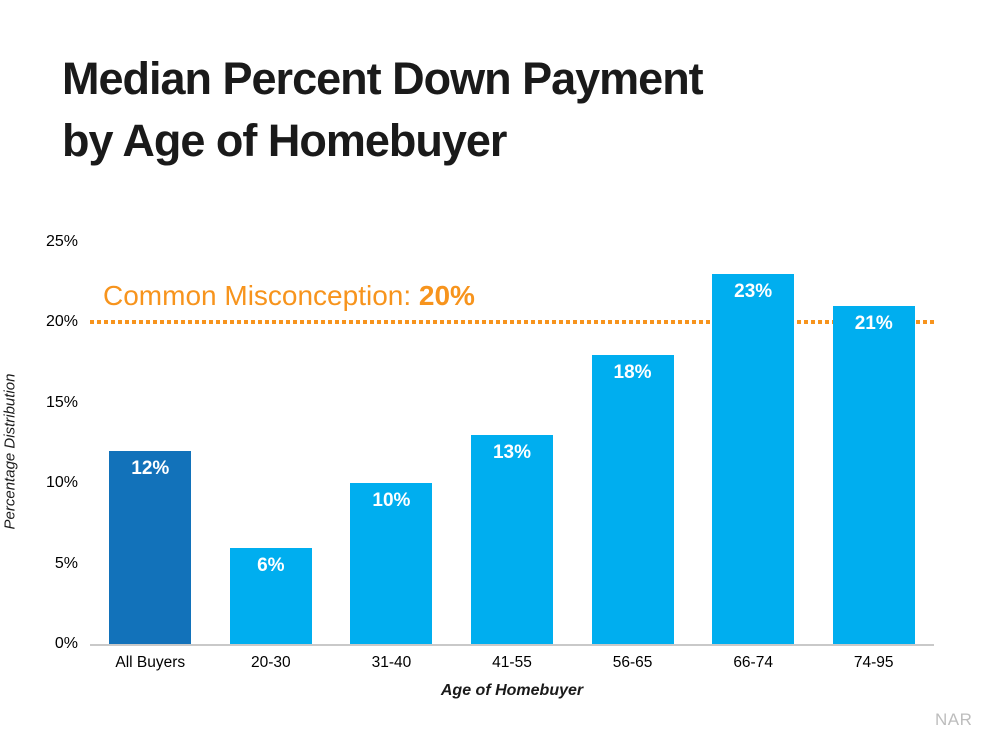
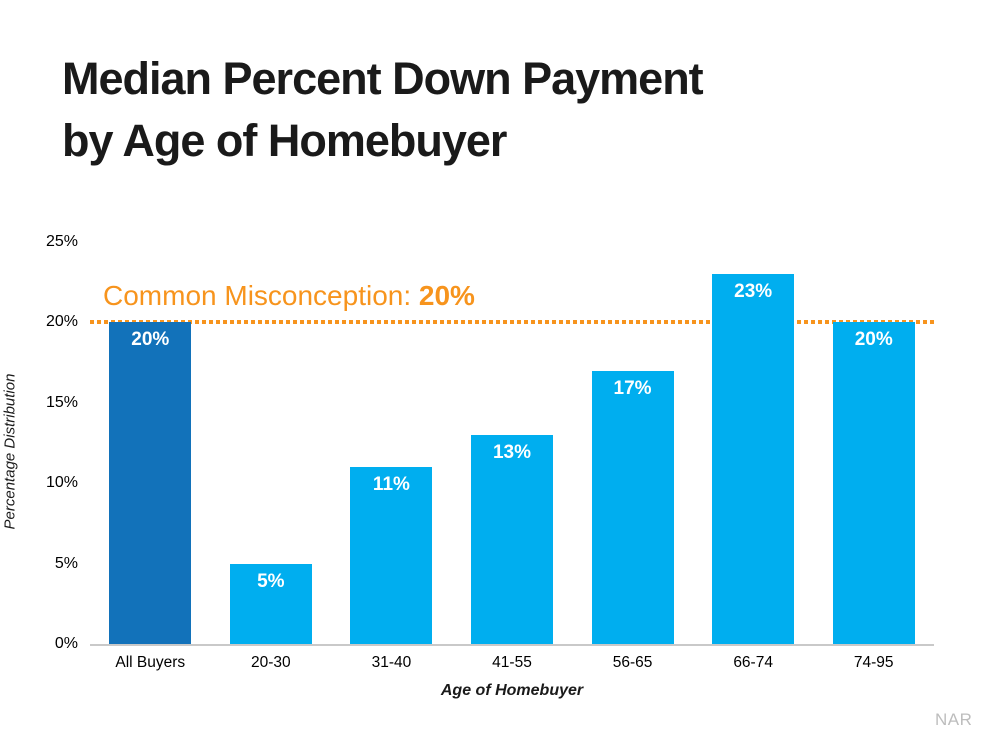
All Buyers: 12% -> 20%
20-30: 6% -> 5%
31-40: 10% -> 11%
56-65: 18% -> 17%
74-95: 21% -> 20%
